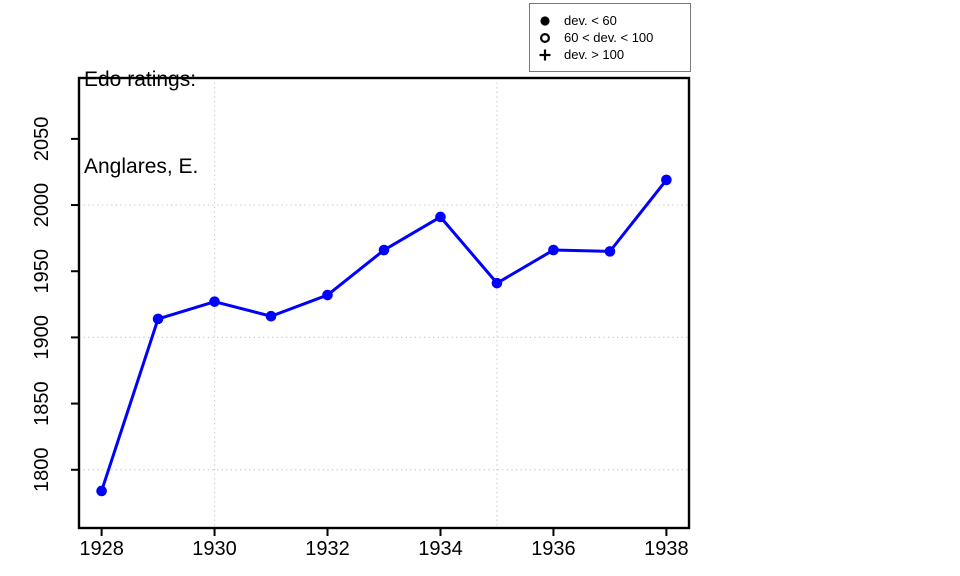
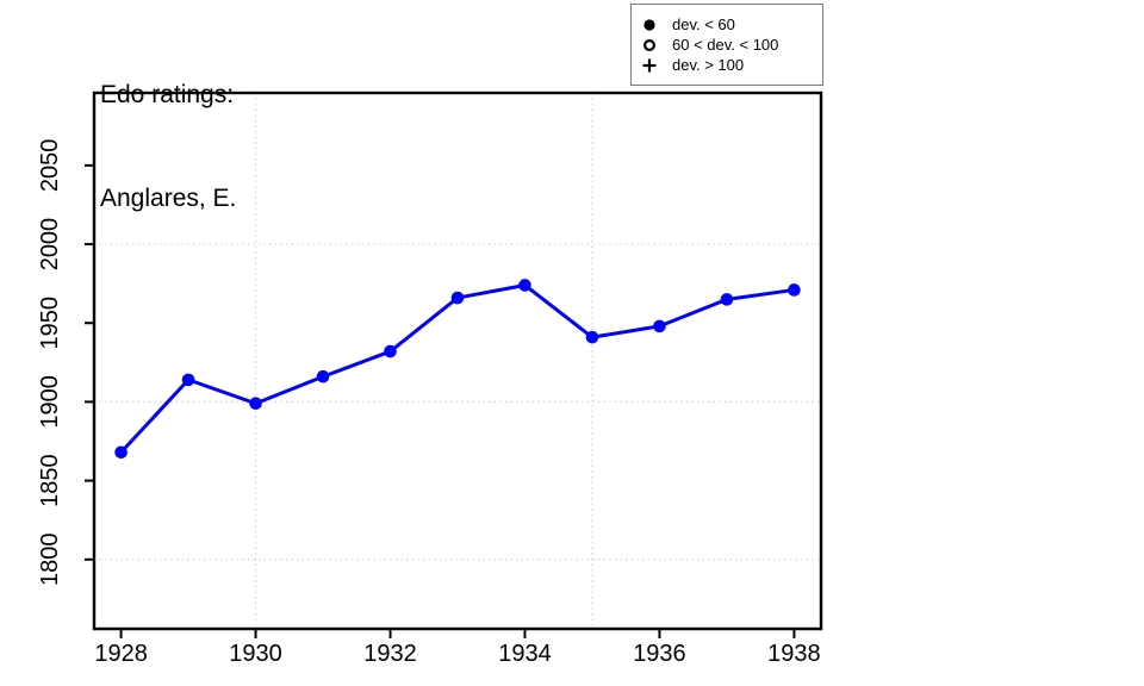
1928: 1784 -> 1868
1930: 1927 -> 1899
1934: 1991 -> 1974
1936: 1966 -> 1948
1938: 2019 -> 1971
